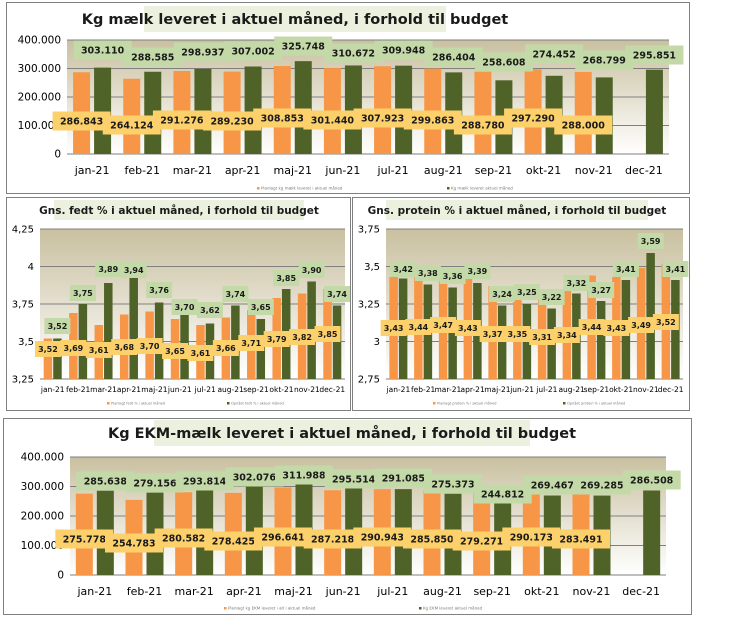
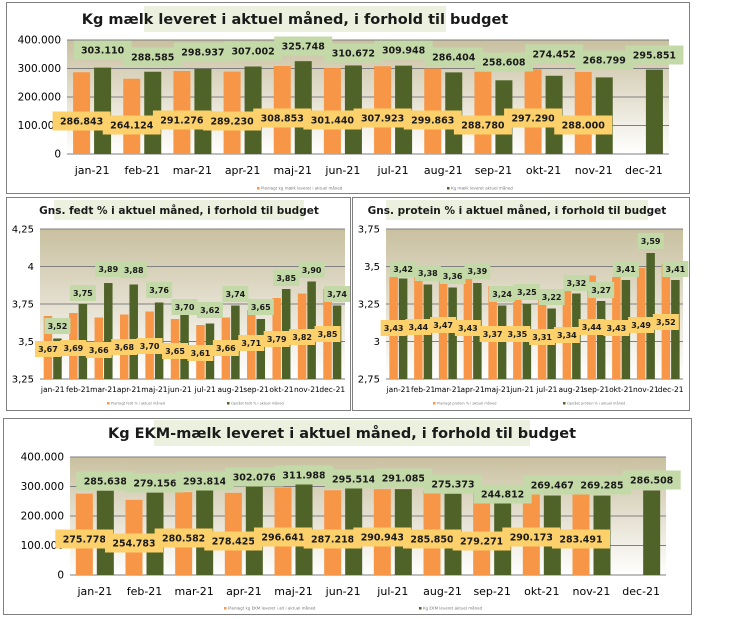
Gns. fedt % i aktuel måned, i forhold til budget/Planlagt fedt % i aktuel måned/jan-21: 3,52 -> 3,67
Gns. fedt % i aktuel måned, i forhold til budget/Planlagt fedt % i aktuel måned/mar-21: 3,61 -> 3,66
Gns. fedt % i aktuel måned, i forhold til budget/Opnået fedt % i aktuel måned/apr-21: 3,94 -> 3,88
